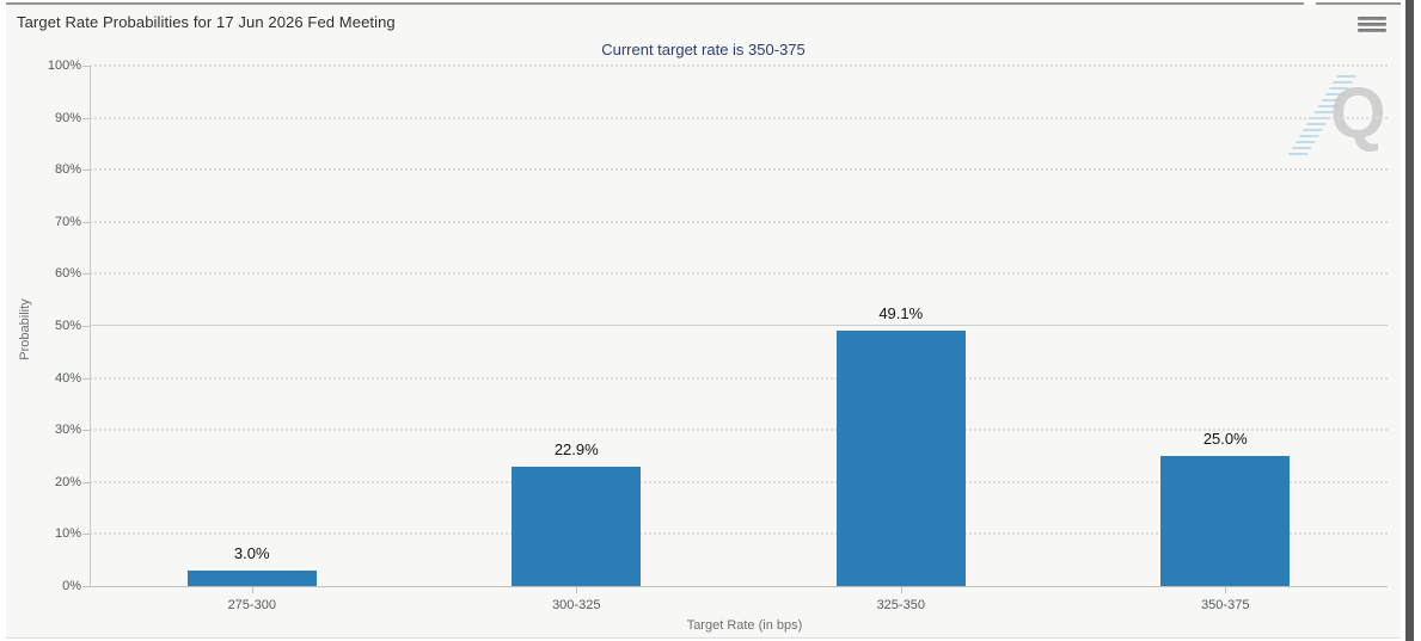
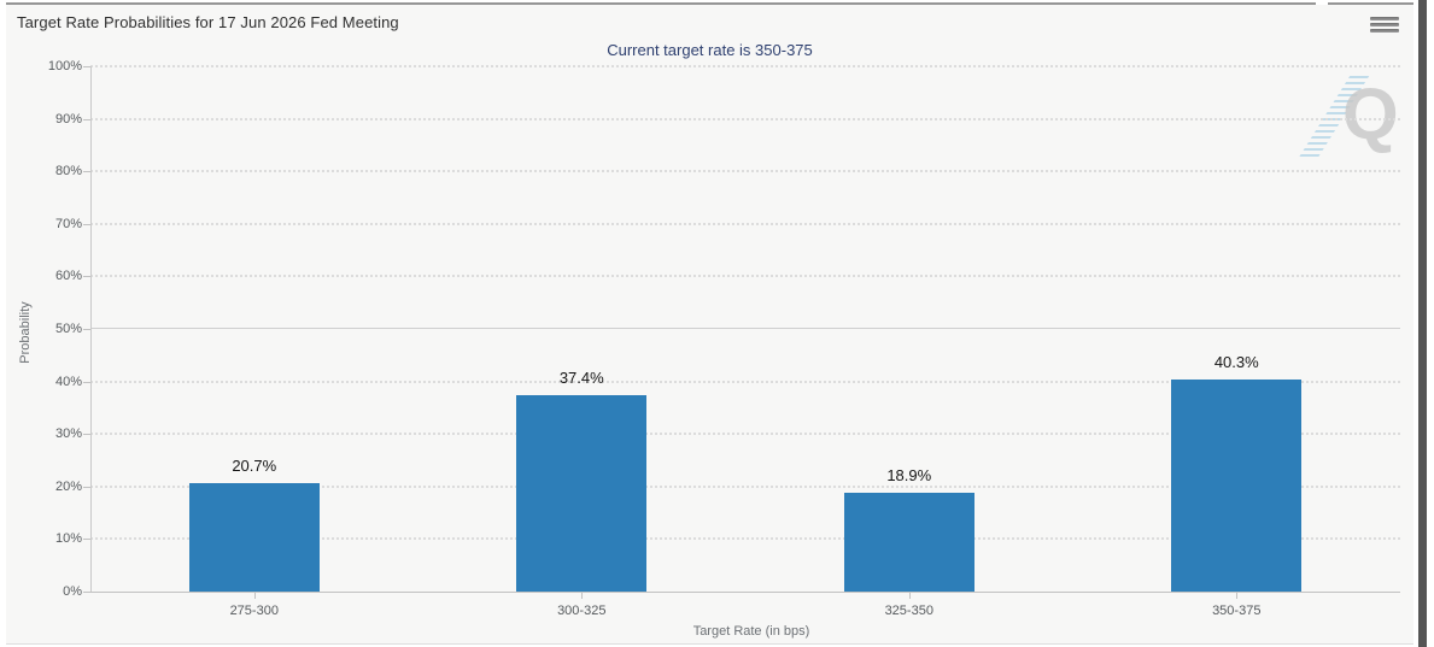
275-300: 3.0% -> 20.7%
300-325: 22.9% -> 37.4%
325-350: 49.1% -> 18.9%
350-375: 25.0% -> 40.3%
